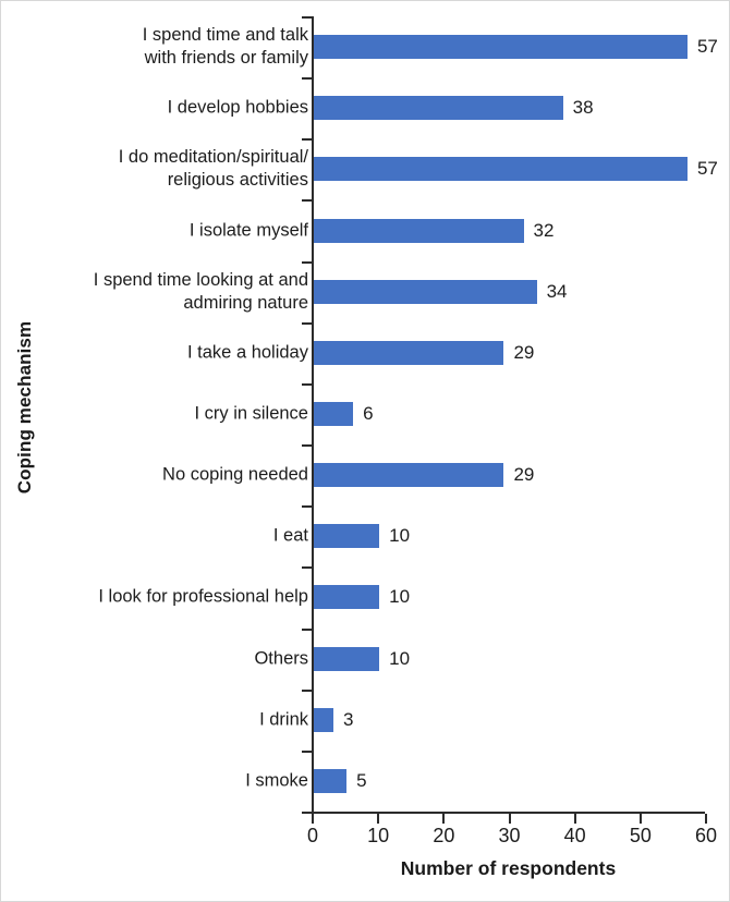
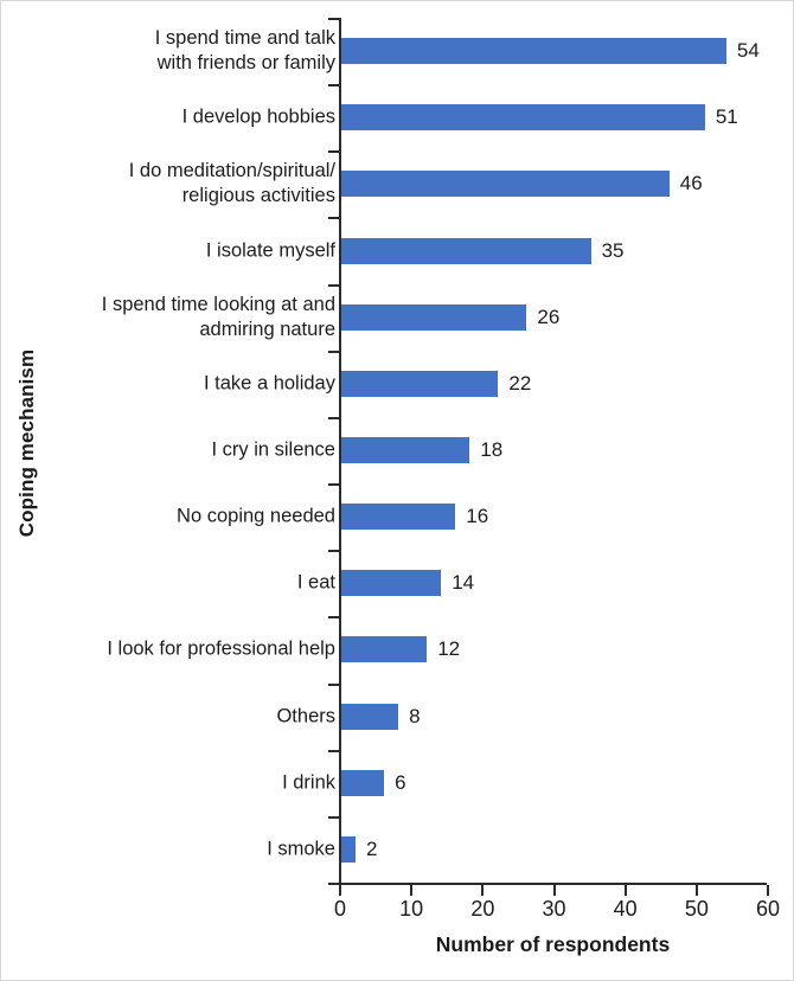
I spend time and talk with friends or family: 57 -> 54
I develop hobbies: 38 -> 51
I do meditation/spiritual/ religious activities: 57 -> 46
I isolate myself: 32 -> 35
I spend time looking at and admiring nature: 34 -> 26
I take a holiday: 29 -> 22
I cry in silence: 6 -> 18
No coping needed: 29 -> 16
I eat: 10 -> 14
I look for professional help: 10 -> 12
Others: 10 -> 8
I drink: 3 -> 6
I smoke: 5 -> 2
